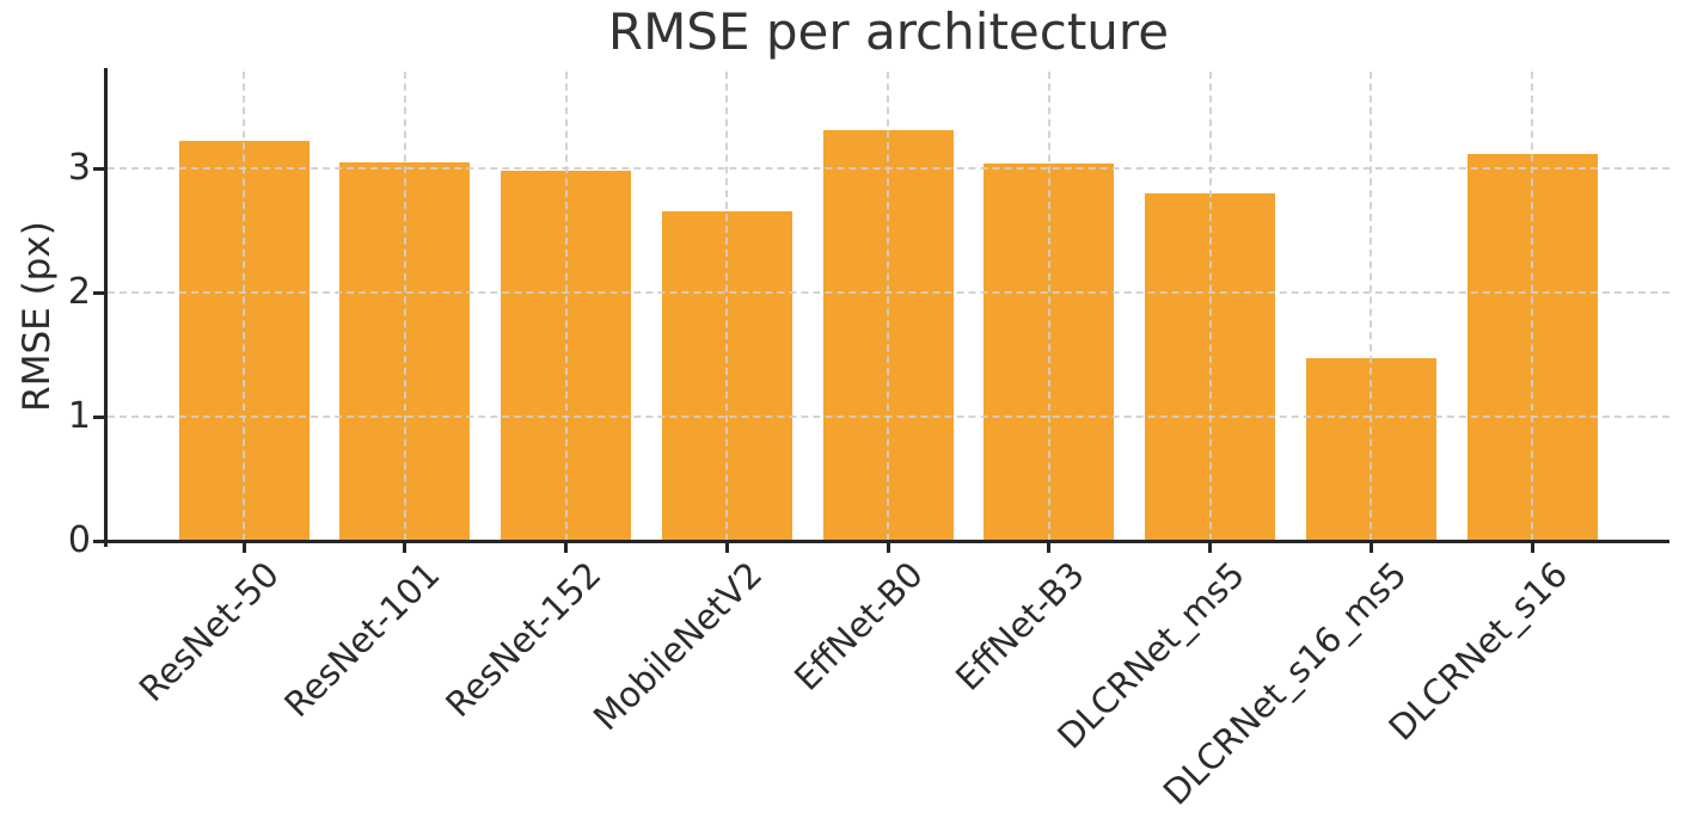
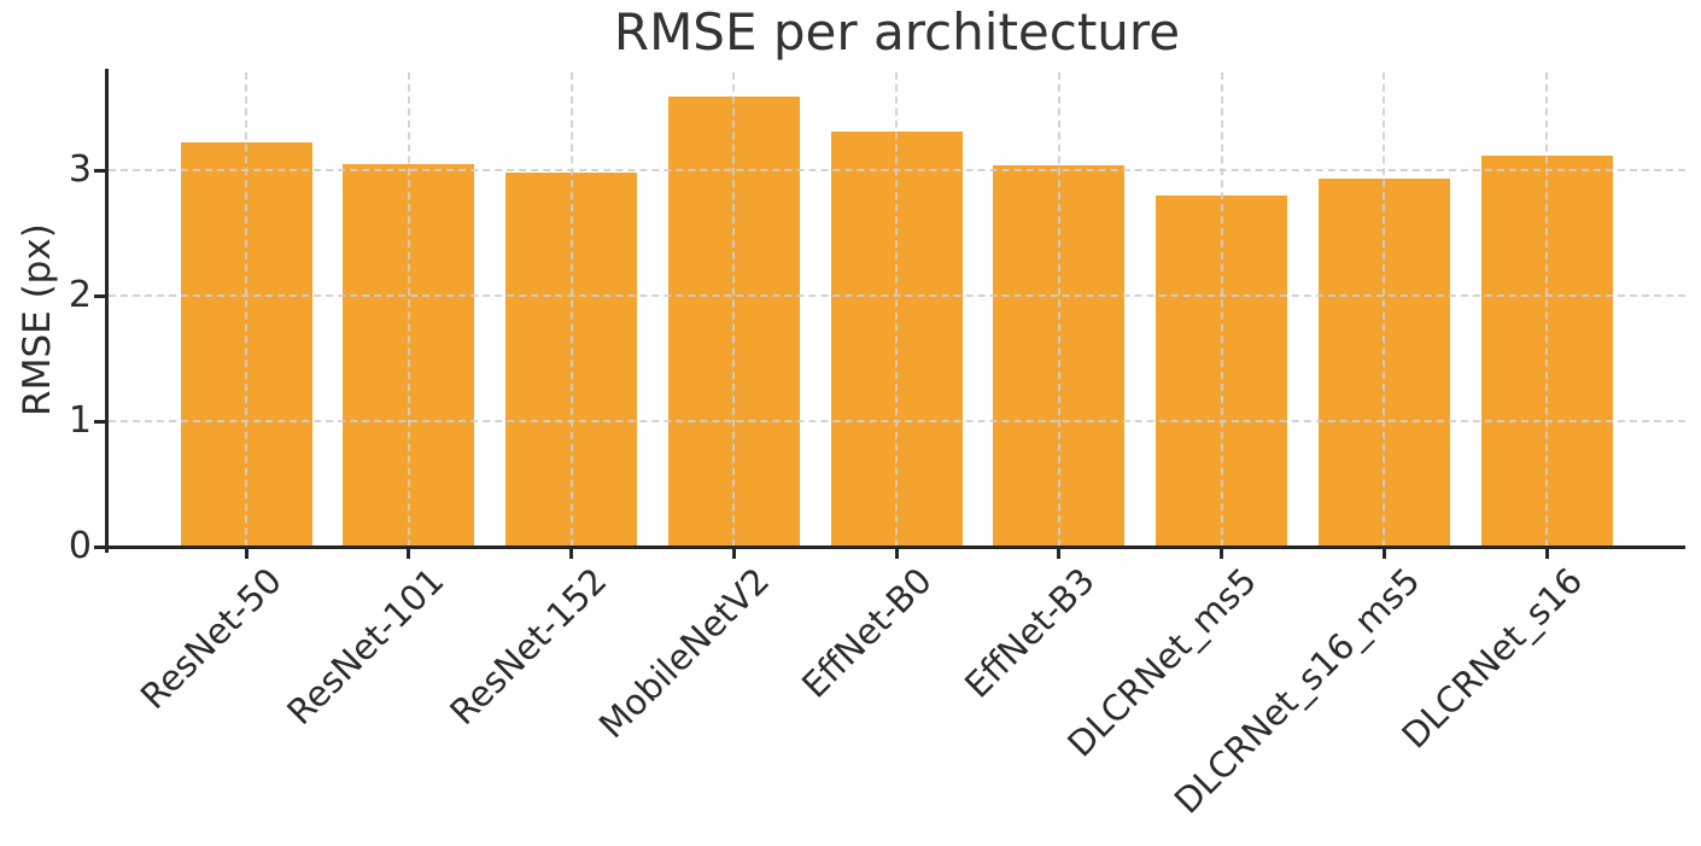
MobileNetV2: 2.65 -> 3.59
DLCRNet_s16_ms5: 1.47 -> 2.93
